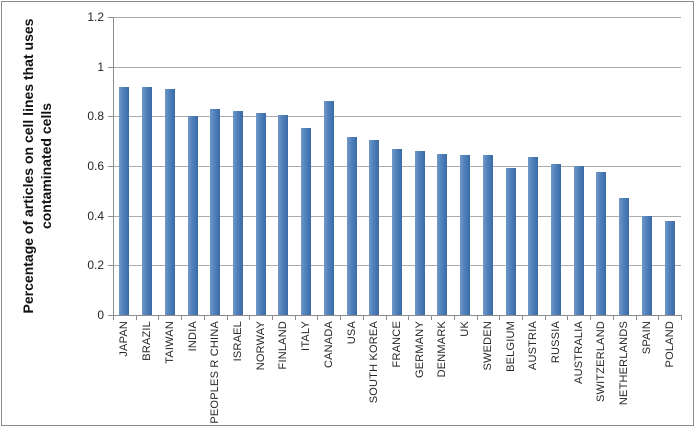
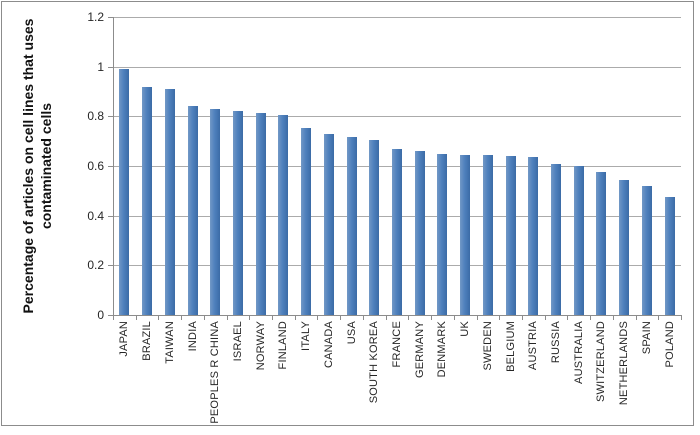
JAPAN: 0.92 -> 0.99
INDIA: 0.80 -> 0.84
CANADA: 0.86 -> 0.73
BELGIUM: 0.59 -> 0.64
NETHERLANDS: 0.47 -> 0.55
SPAIN: 0.40 -> 0.52
POLAND: 0.38 -> 0.47
